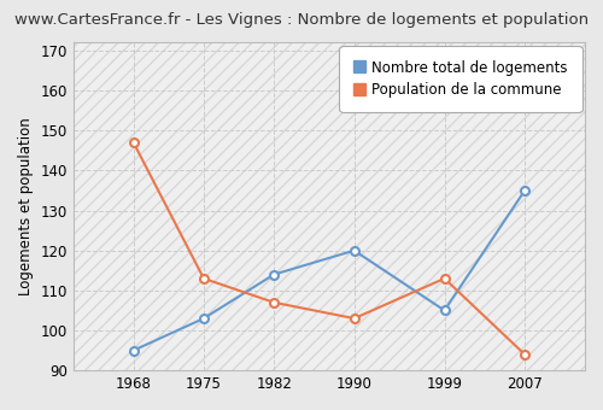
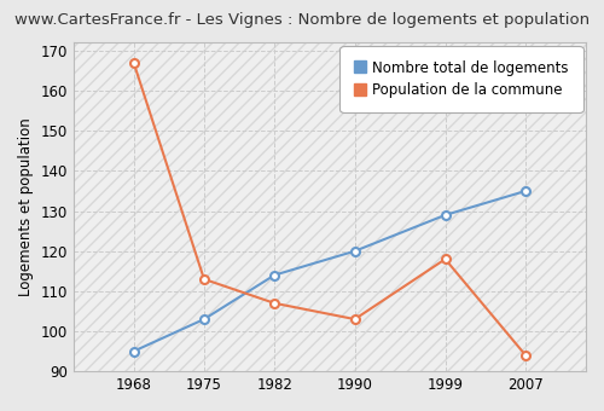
Population de la commune/1968: 147 -> 167
Nombre total de logements/1999: 105 -> 129
Population de la commune/1999: 113 -> 118
